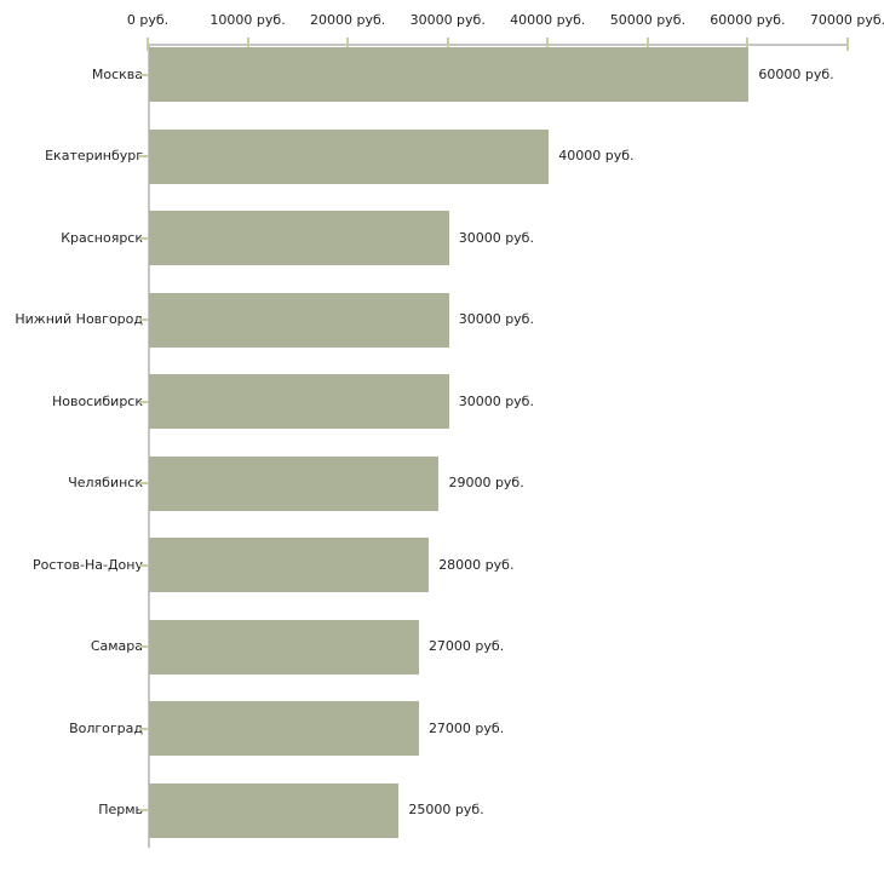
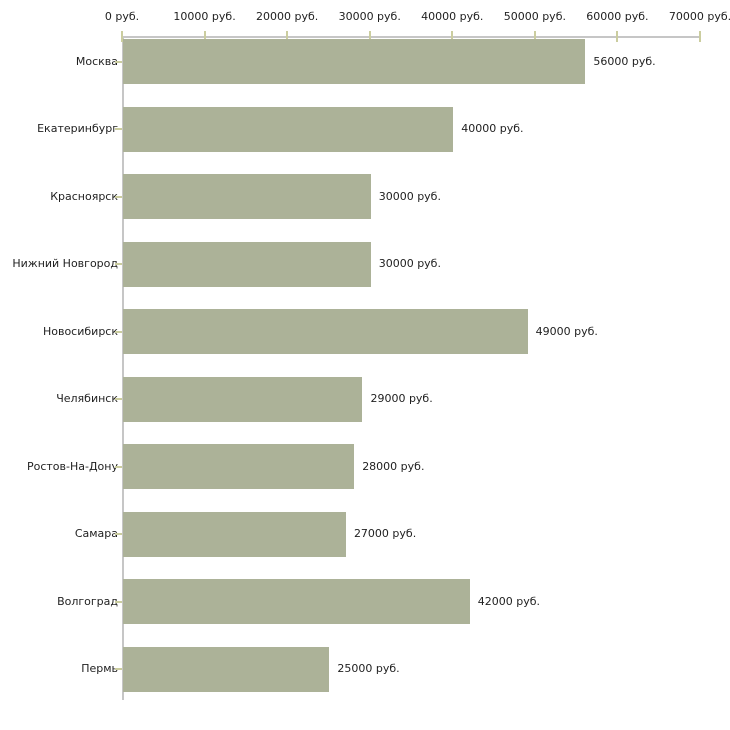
Москва: 60000 -> 56000
Новосибирск: 30000 -> 49000
Волгоград: 27000 -> 42000
